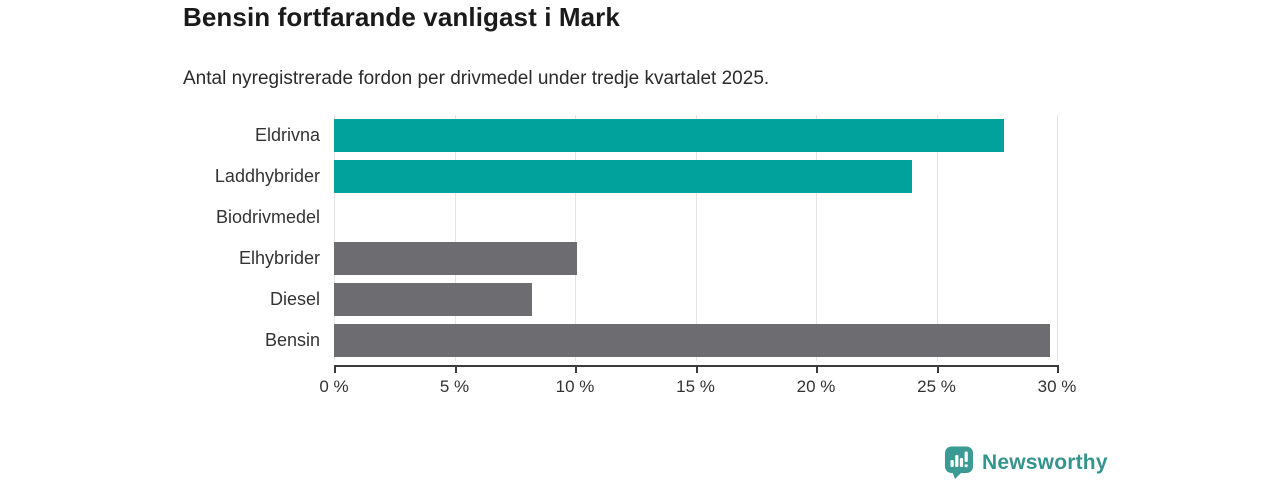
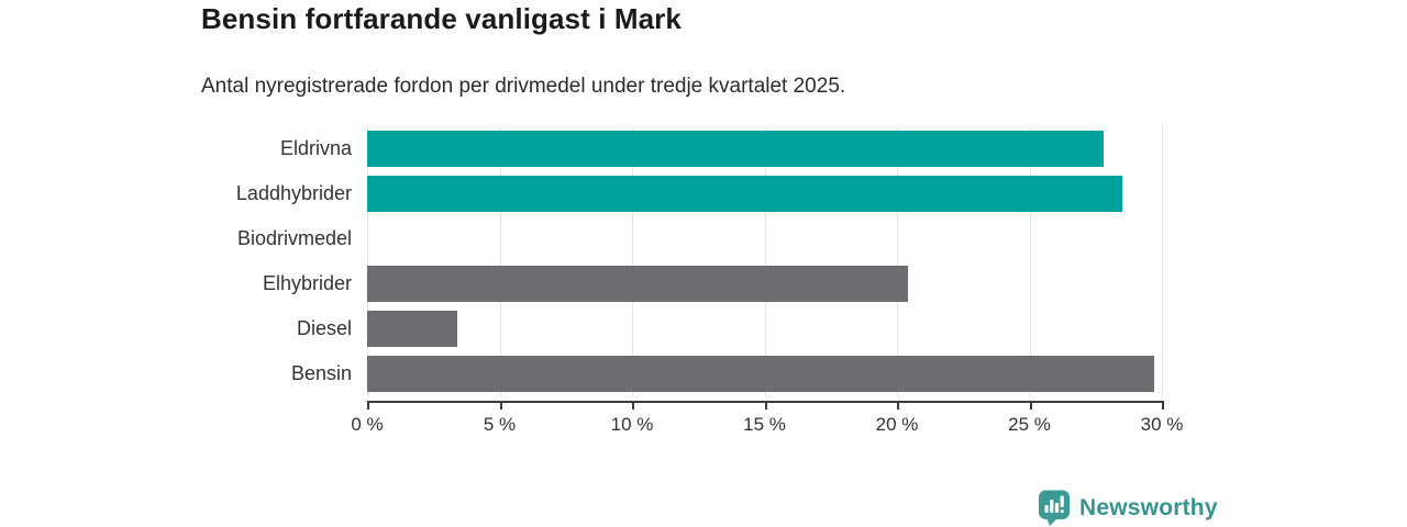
Laddhybrider: 24.0% -> 28.5%
Elhybrider: 10.1% -> 20.4%
Diesel: 8.2% -> 3.4%
